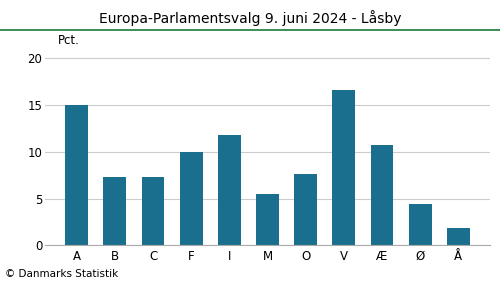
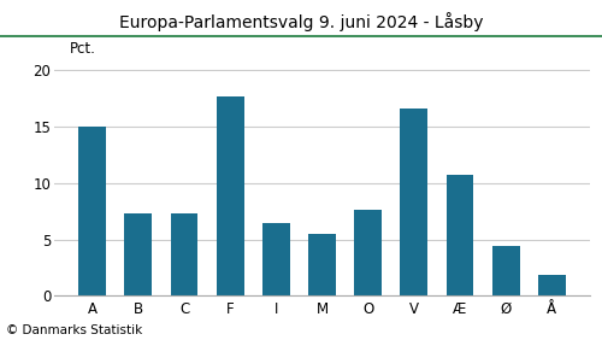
F: 10.0 -> 17.7
I: 11.8 -> 6.4
